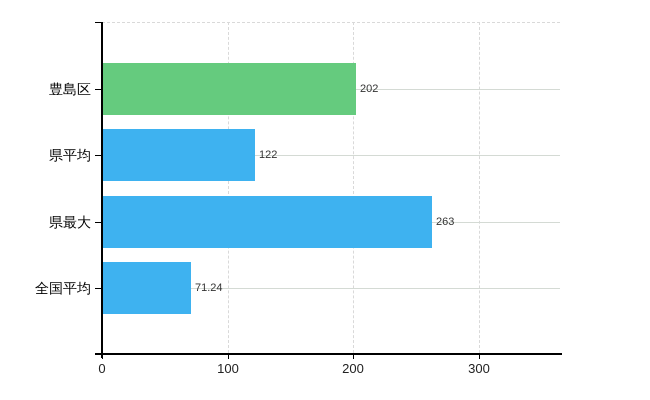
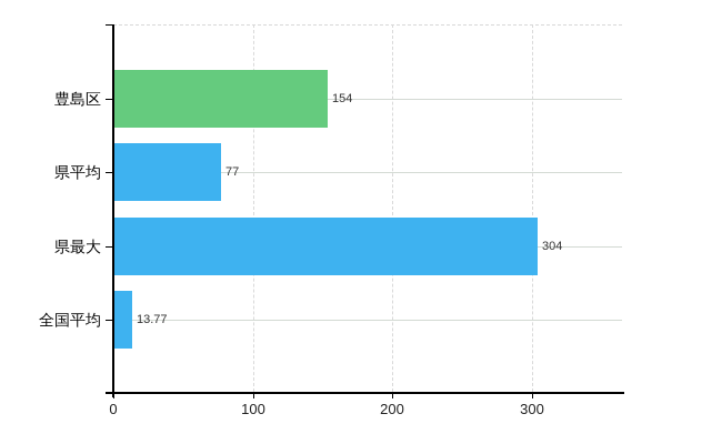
豊島区: 202 -> 154
県平均: 122 -> 77
県最大: 263 -> 304
全国平均: 71.24 -> 13.77
